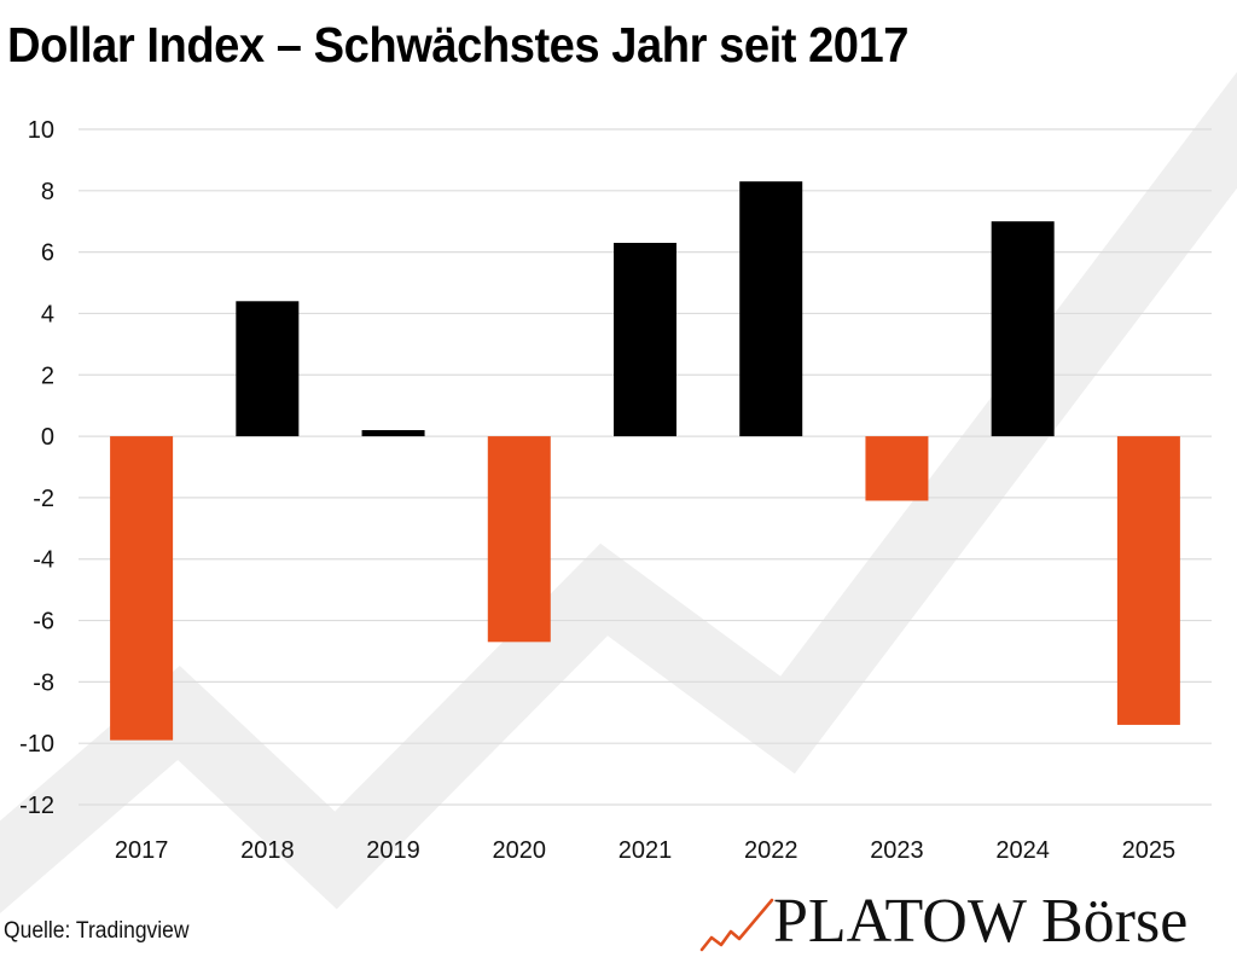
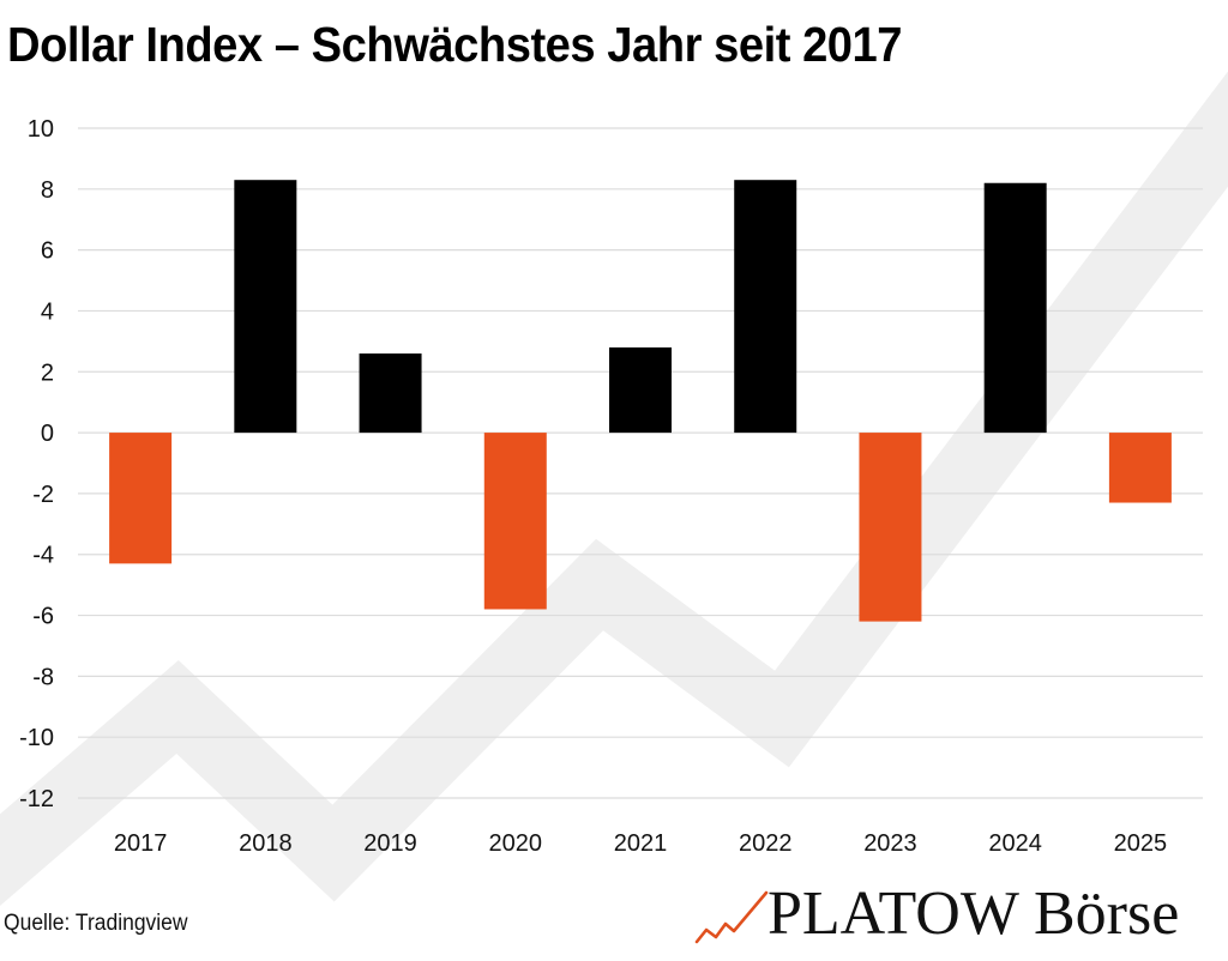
2017: -9.9 -> -4.3
2018: 4.4 -> 8.3
2019: 0.2 -> 2.6
2020: -6.7 -> -5.8
2021: 6.3 -> 2.8
2023: -2.1 -> -6.2
2024: 7.0 -> 8.2
2025: -9.4 -> -2.3
